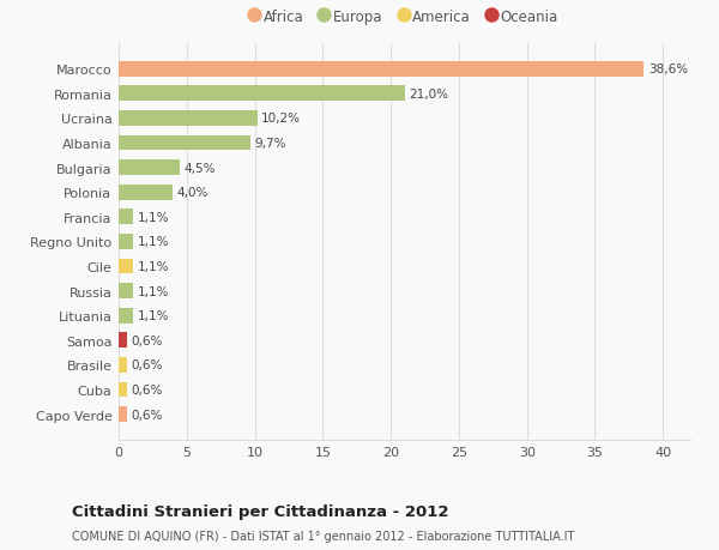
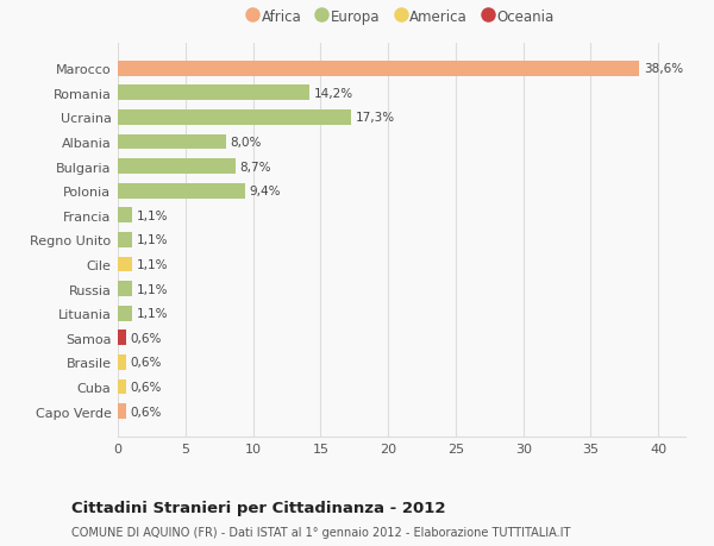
Romania: 21,0% -> 14,2%
Ucraina: 10,2% -> 17,3%
Albania: 9,7% -> 8,0%
Bulgaria: 4,5% -> 8,7%
Polonia: 4,0% -> 9,4%
